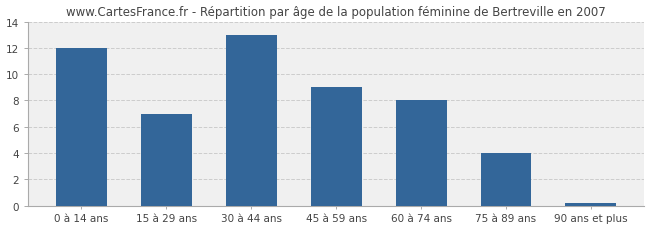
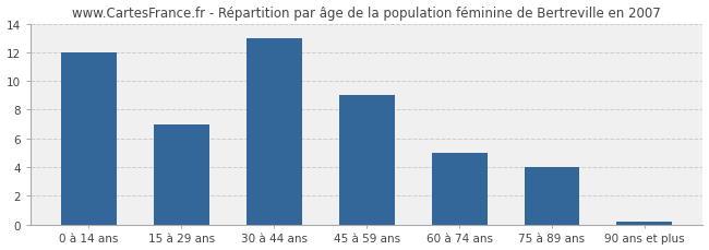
60 à 74 ans: 8.0 -> 5.0
